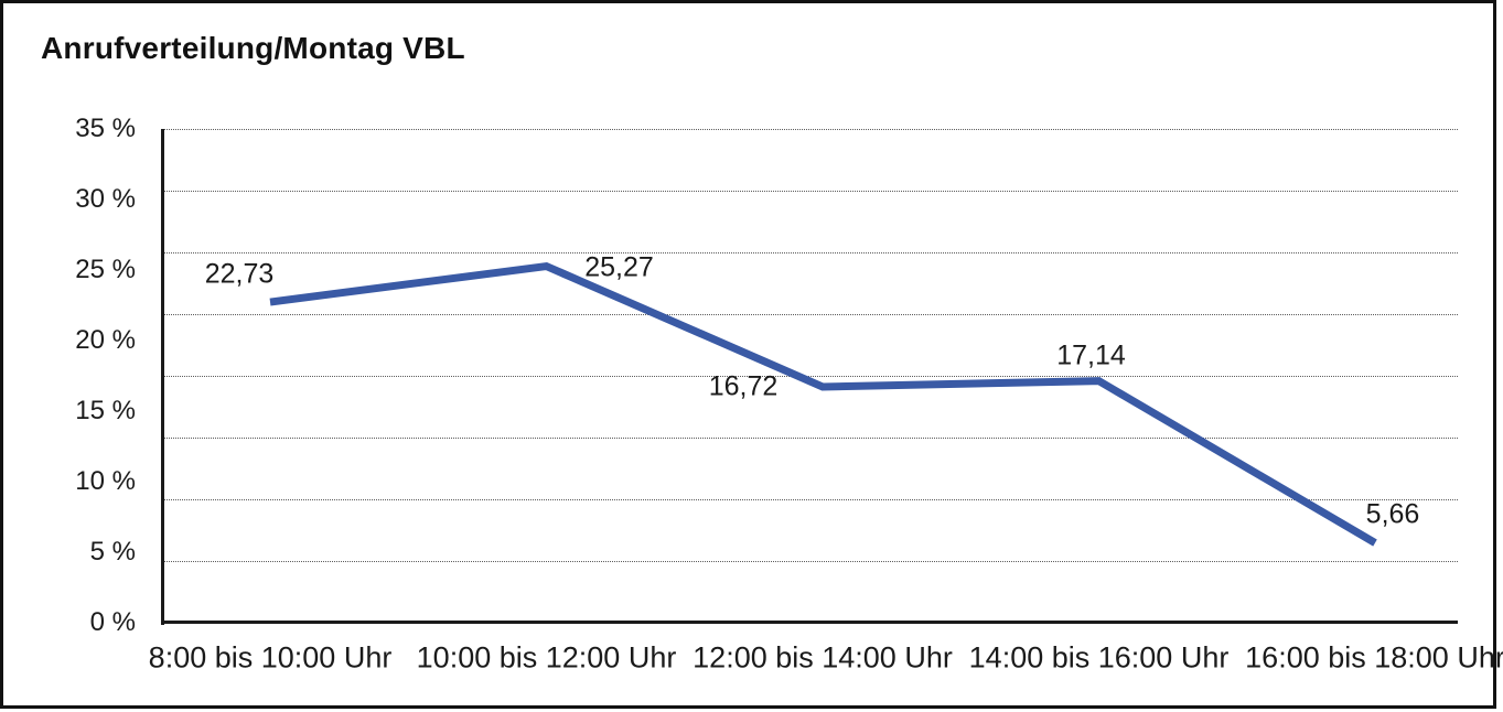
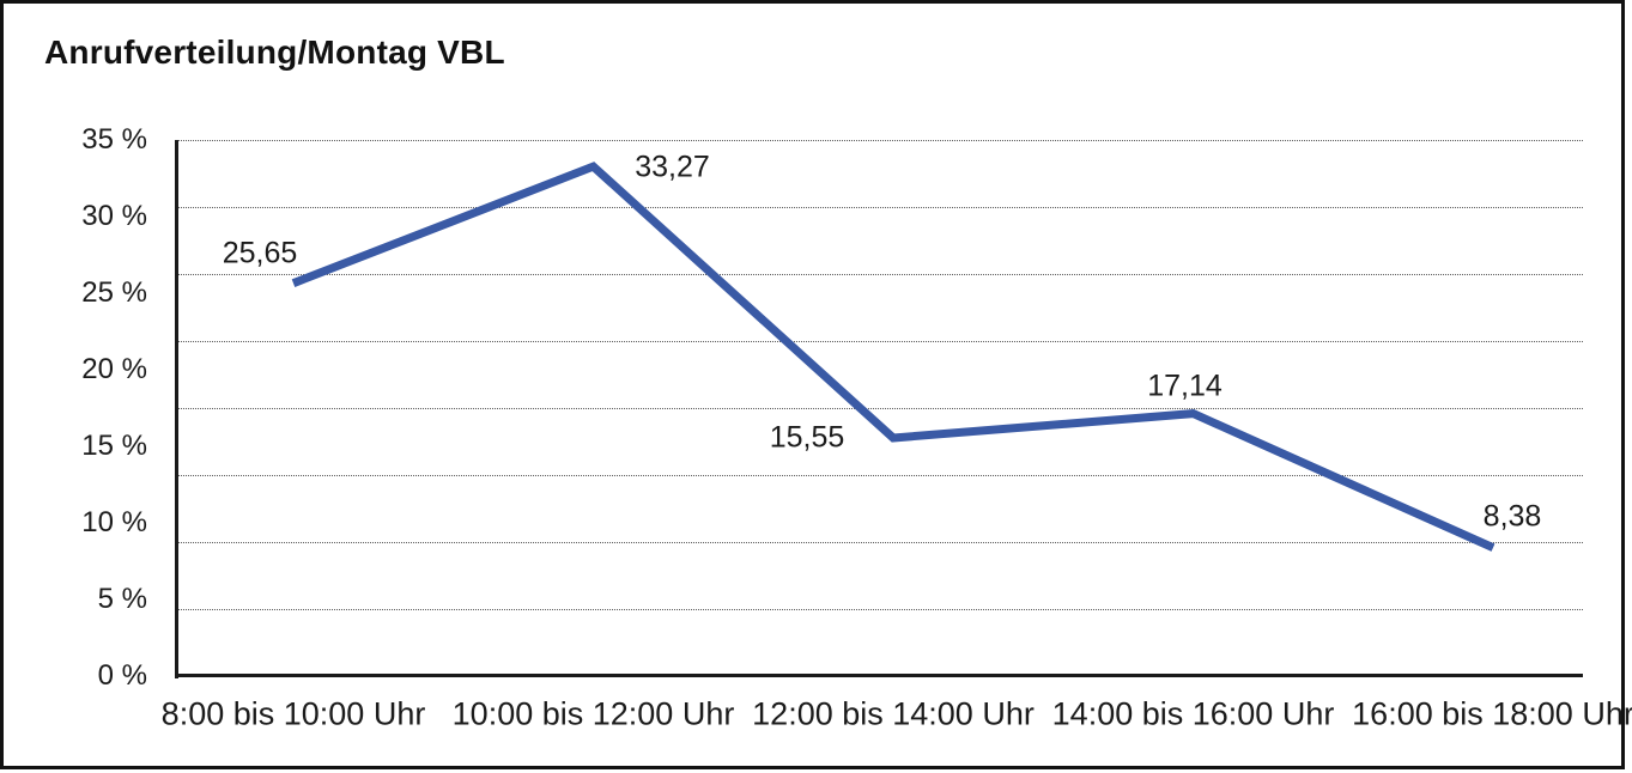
8:00 bis 10:00 Uhr: 22,73 -> 25,65
10:00 bis 12:00 Uhr: 25,27 -> 33,27
12:00 bis 14:00 Uhr: 16,72 -> 15,55
16:00 bis 18:00 Uhr: 5,66 -> 8,38
